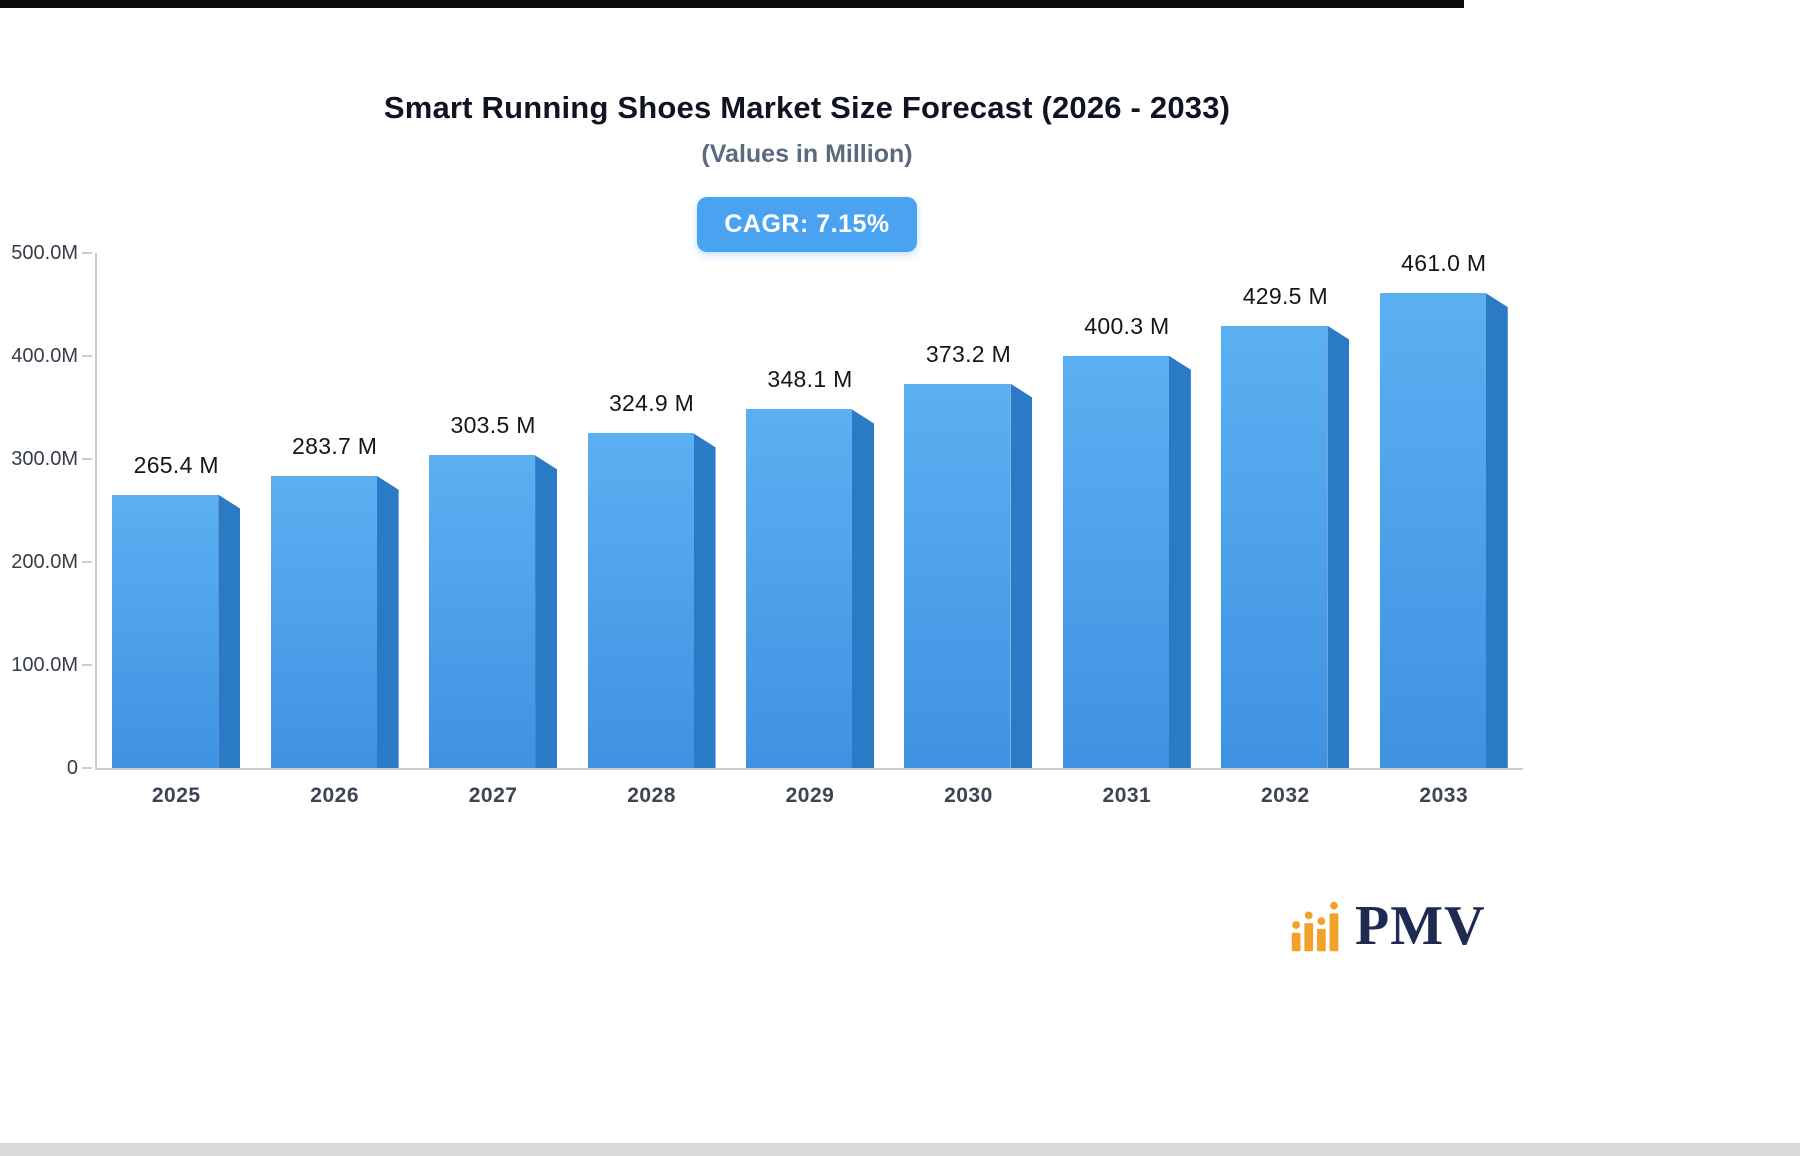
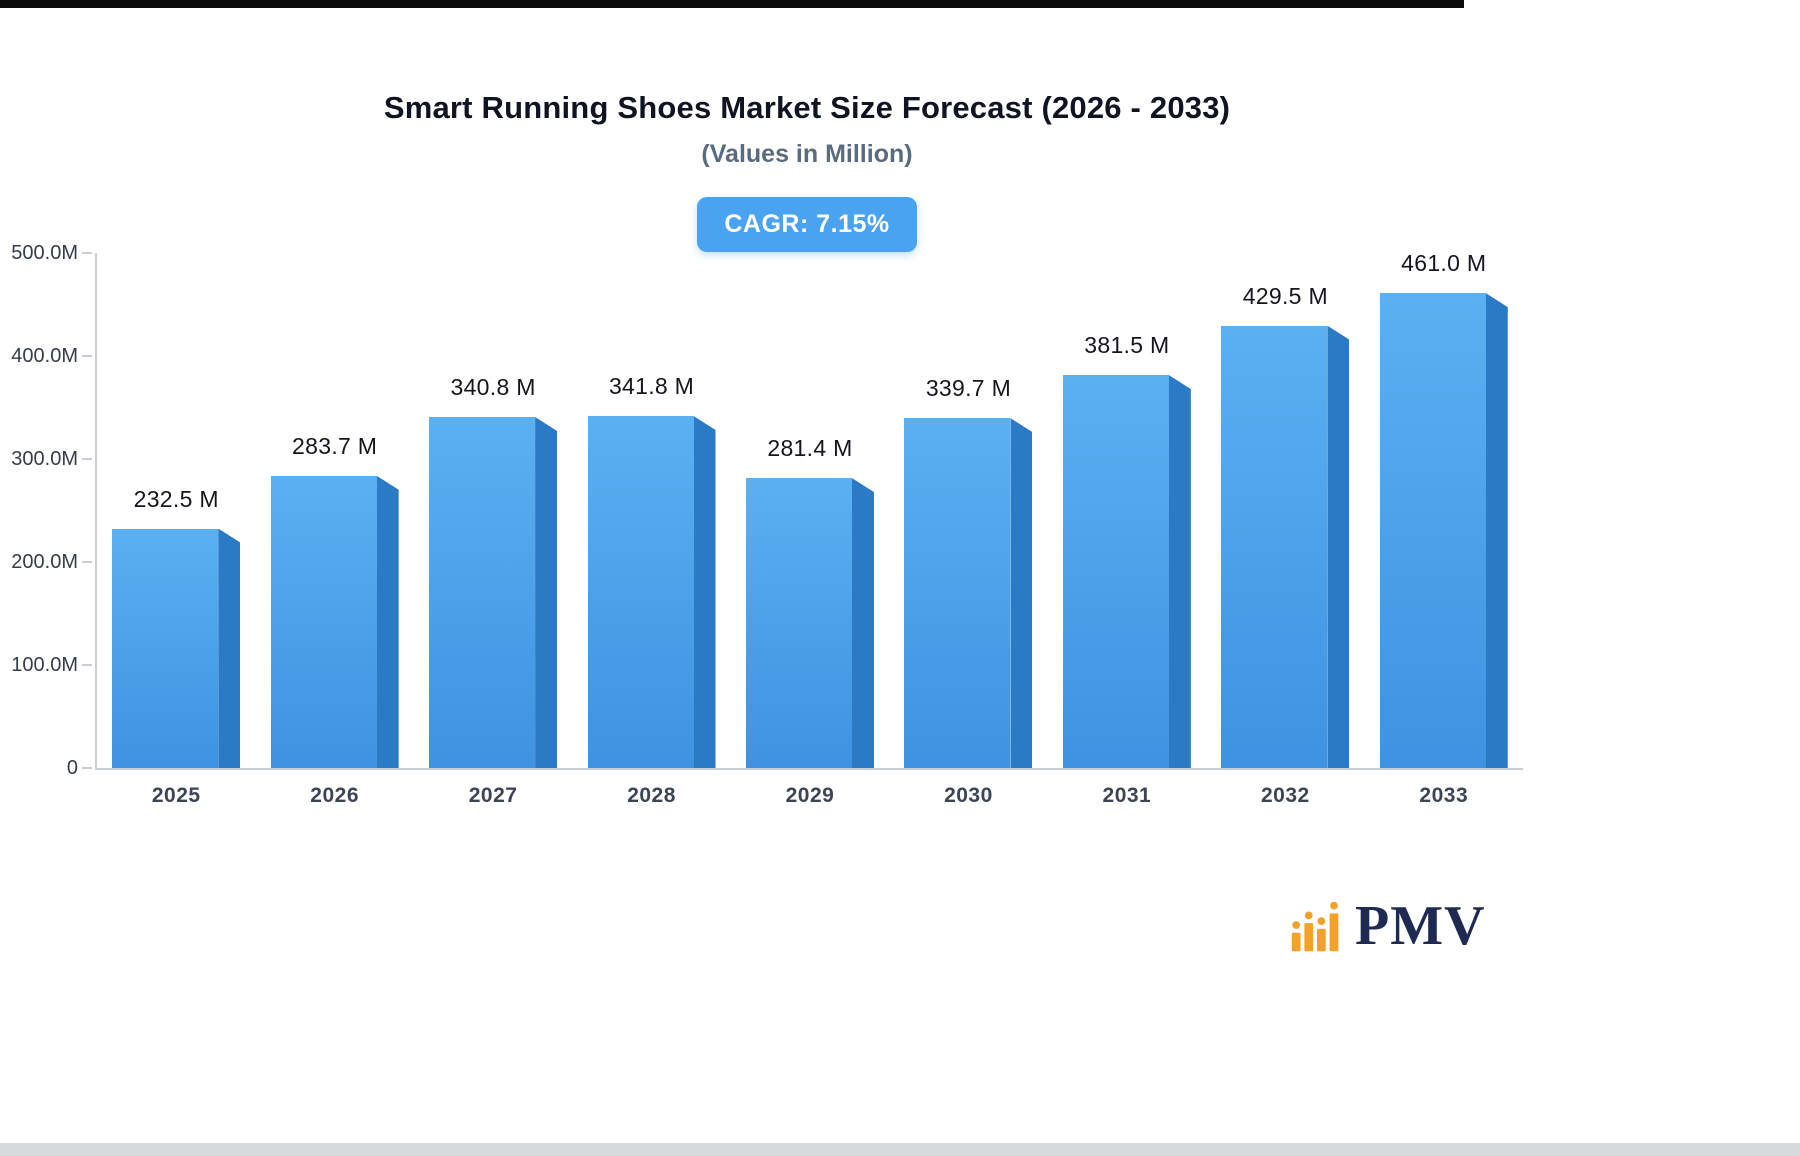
2025: 265.4 -> 232.5
2027: 303.5 -> 340.8
2028: 324.9 -> 341.8
2029: 348.1 -> 281.4
2030: 373.2 -> 339.7
2031: 400.3 -> 381.5
